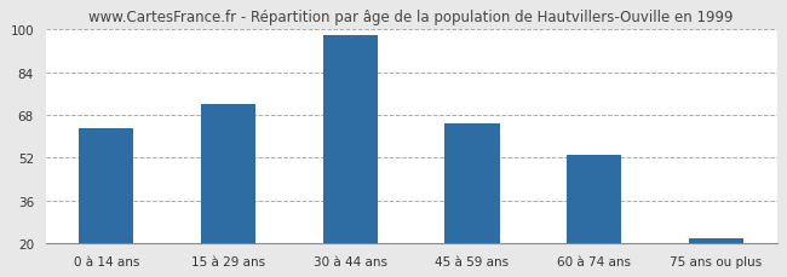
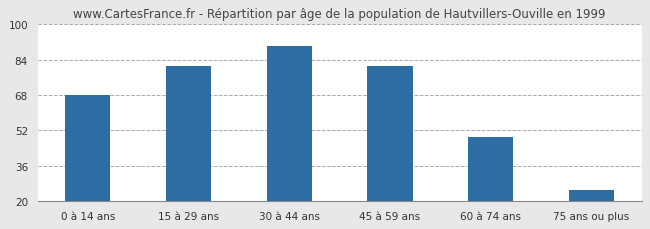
0 à 14 ans: 63 -> 68
15 à 29 ans: 72 -> 81
30 à 44 ans: 98 -> 90
45 à 59 ans: 65 -> 81
60 à 74 ans: 53 -> 49
75 ans ou plus: 22 -> 25
